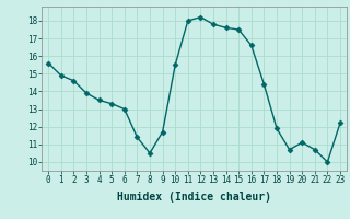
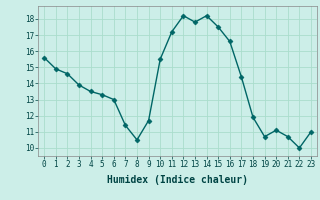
11: 18.0 -> 17.2
14: 17.6 -> 18.2
23: 12.2 -> 11.0
